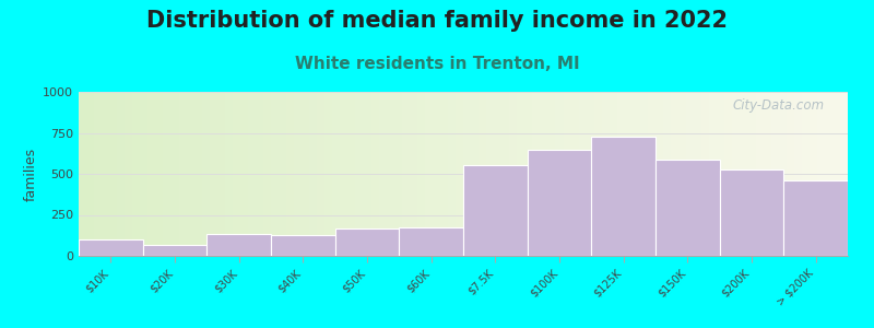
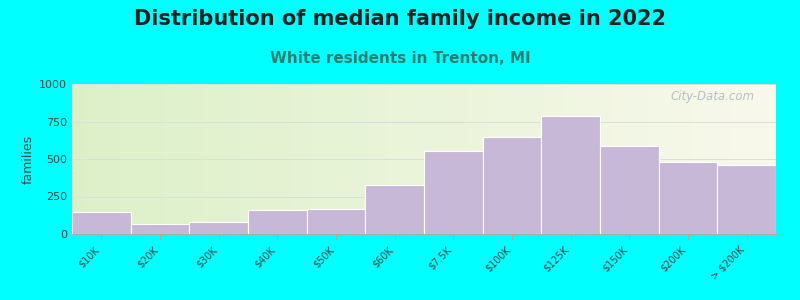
$10K: 100 -> 150
$30K: 140 -> 80
$40K: 120 -> 160
$60K: 180 -> 330
$125K: 720 -> 790
$200K: 520 -> 480
